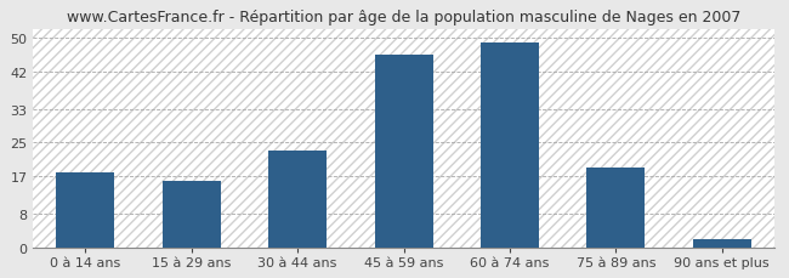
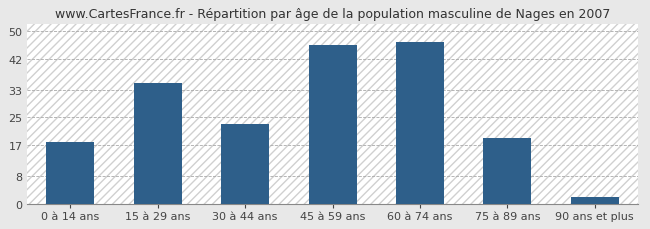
15 à 29 ans: 16 -> 35
60 à 74 ans: 49 -> 47
